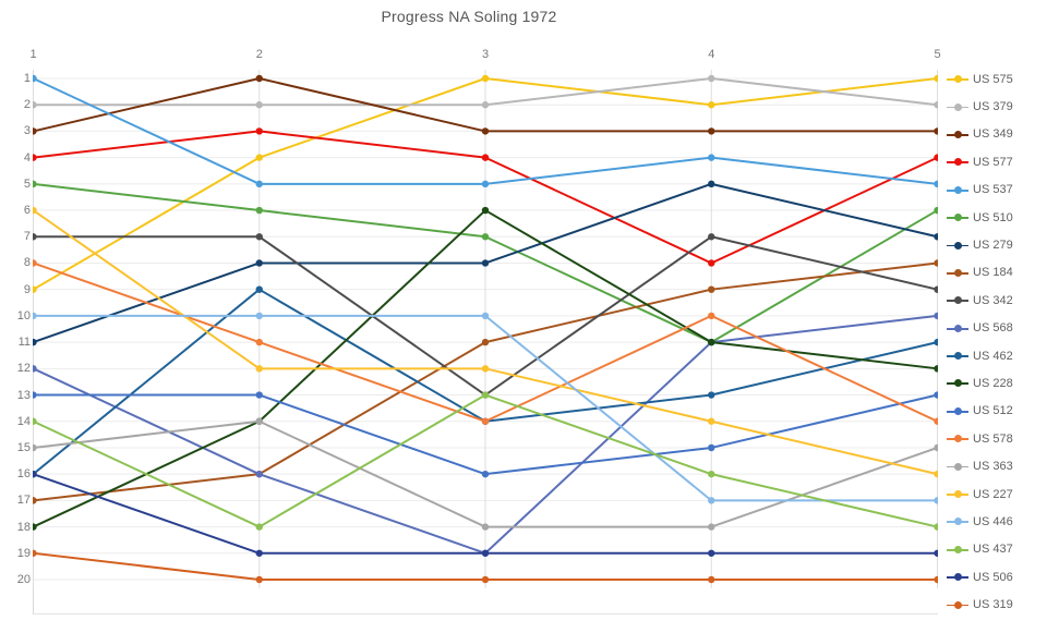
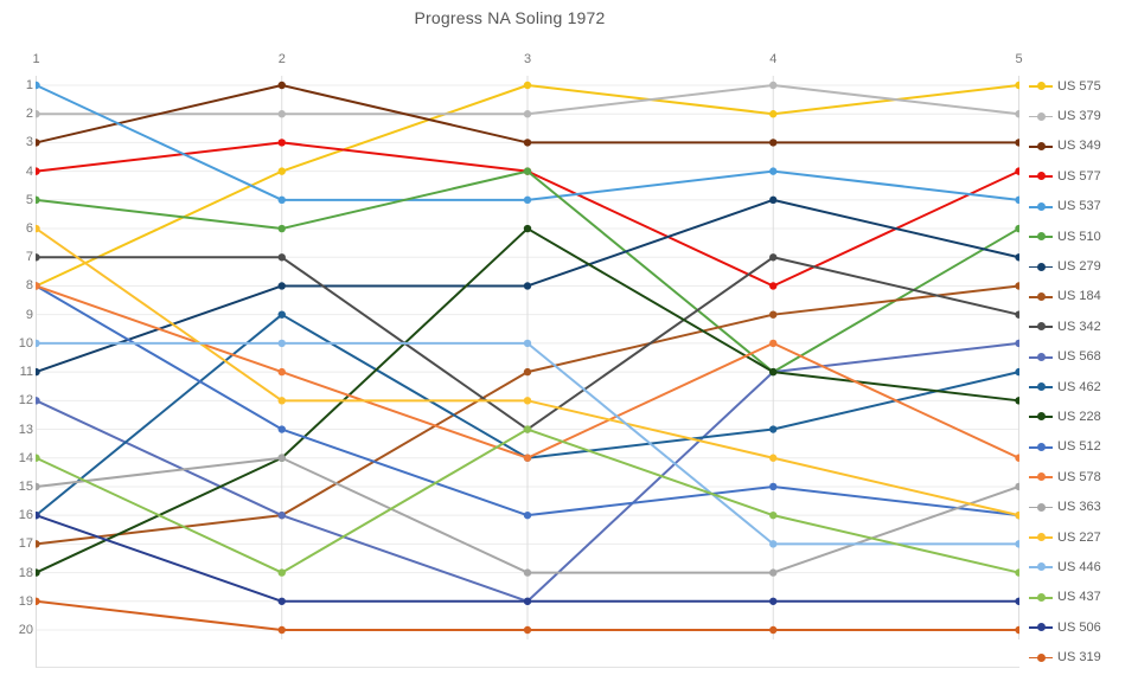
US 575/1: 9 -> 8
US 512/1: 13 -> 8
US 510/3: 7 -> 4
US 512/5: 13 -> 16
